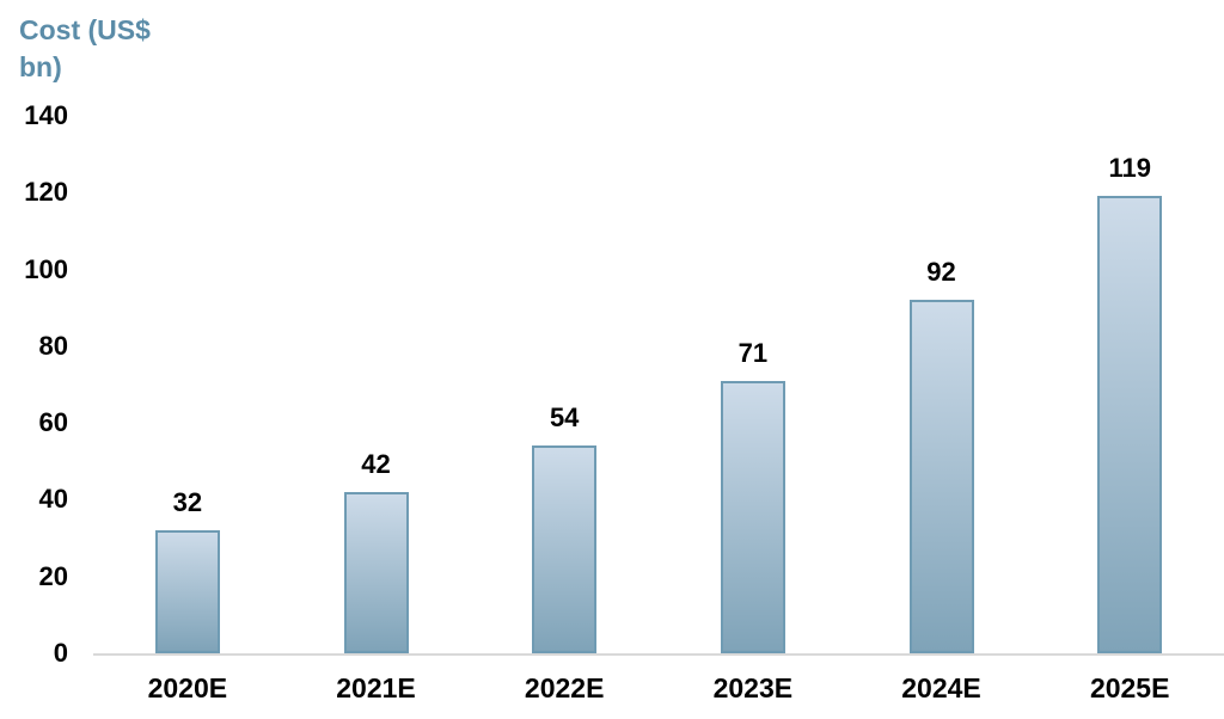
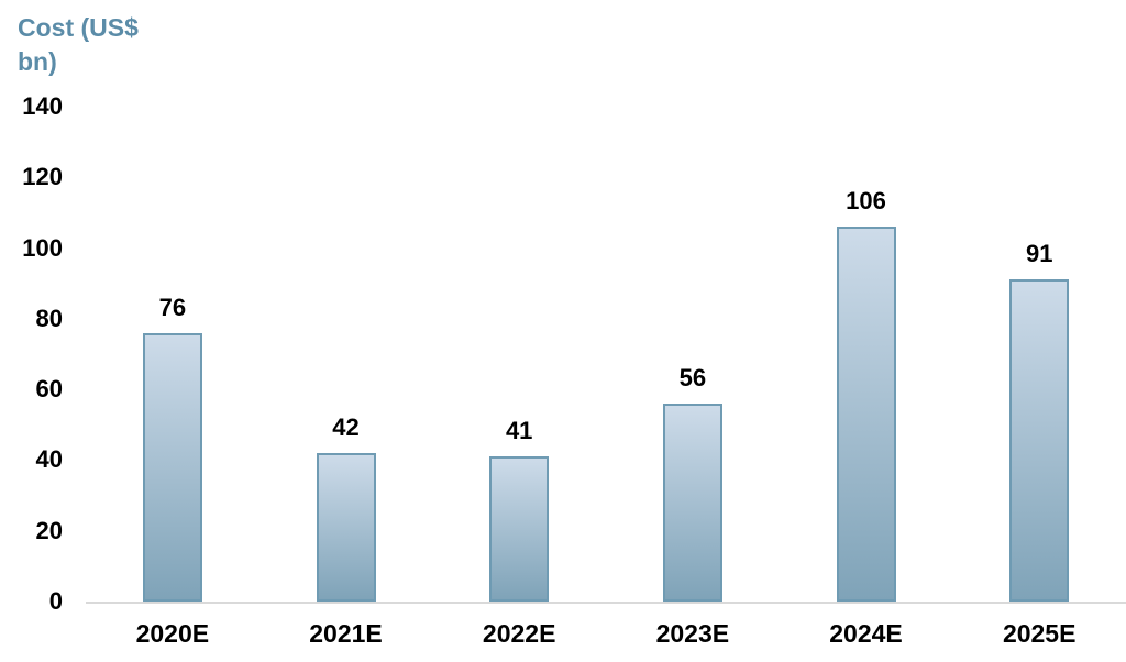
2020E: 32 -> 76
2022E: 54 -> 41
2023E: 71 -> 56
2024E: 92 -> 106
2025E: 119 -> 91
